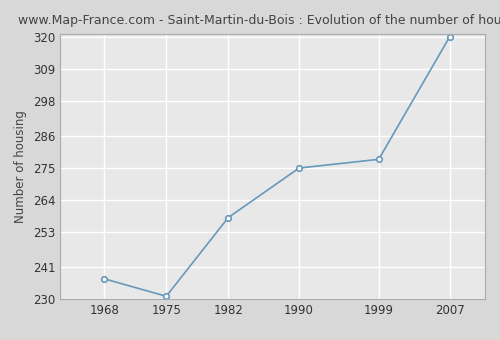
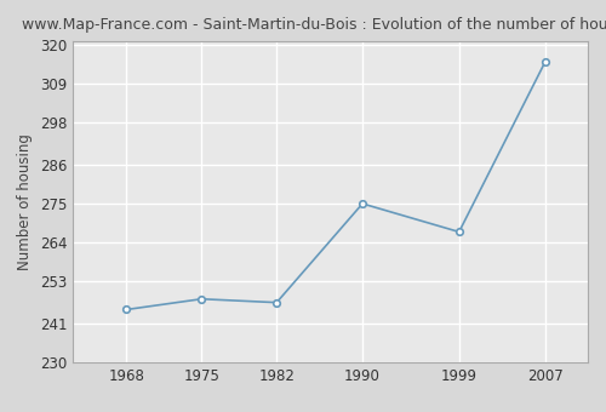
1968: 237 -> 245
1975: 231 -> 248
1982: 258 -> 247
1999: 278 -> 267
2007: 320 -> 315
